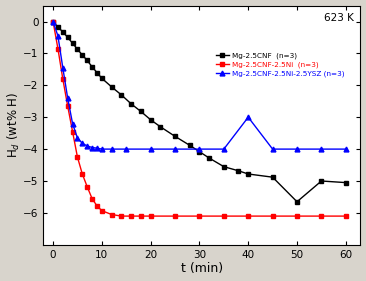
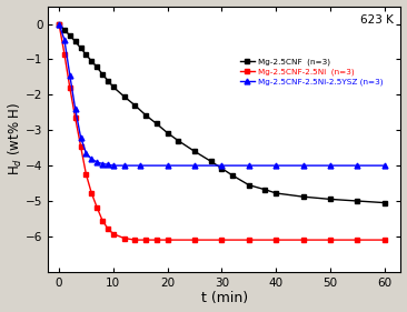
Mg-2.5CNF-2.5Ni-2.5YSZ (n=3)/40: -3.00 -> -4.00
Mg-2.5CNF (n=3)/50: -5.65 -> -4.95
